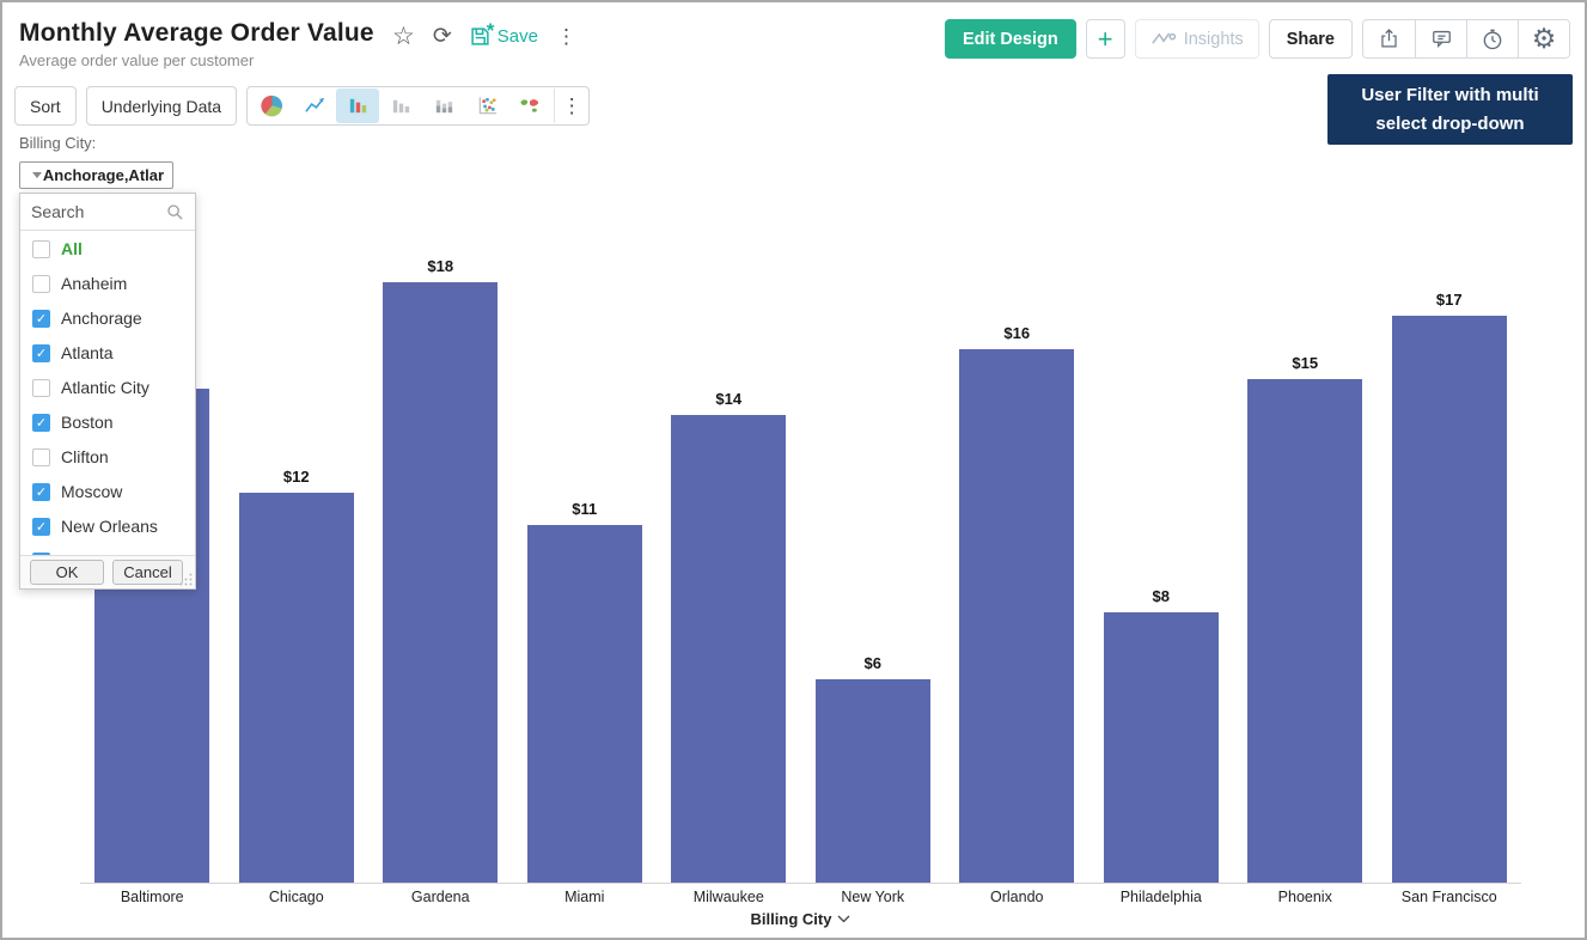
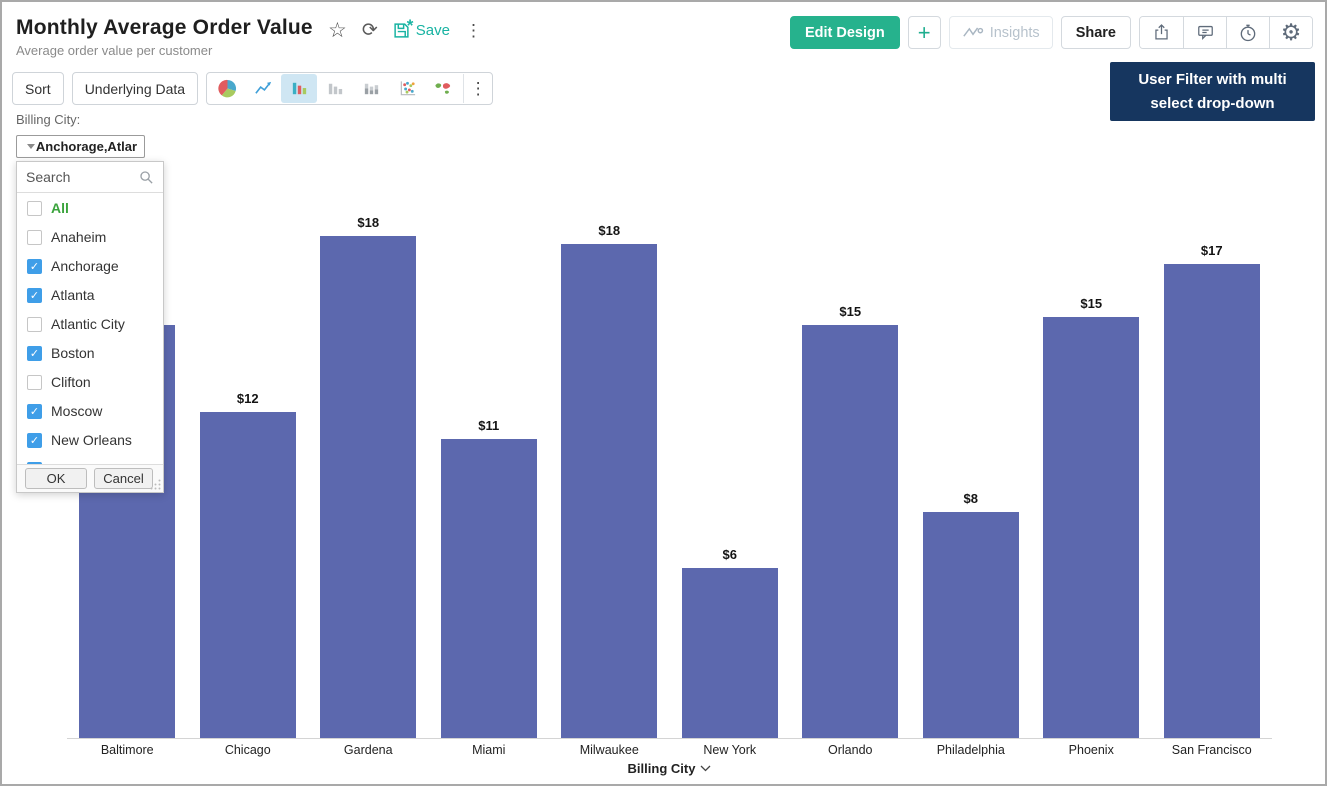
Milwaukee: $14 -> $18
Orlando: $16 -> $15
